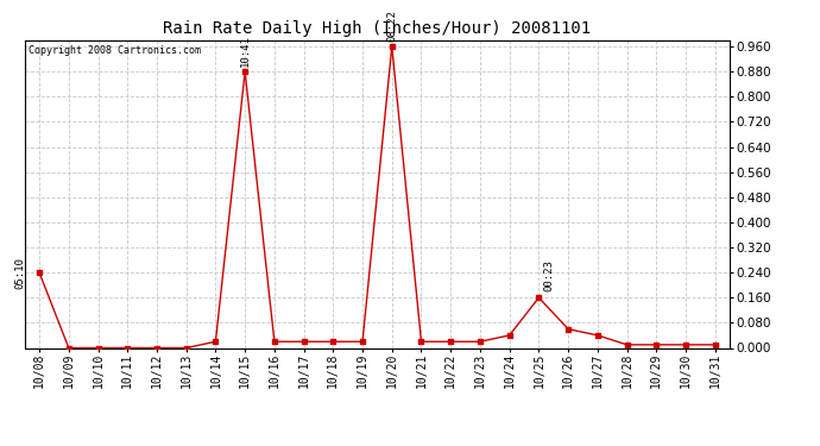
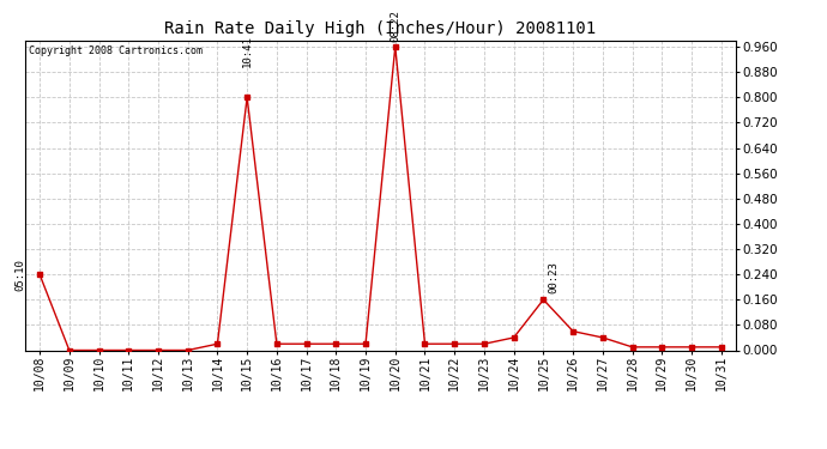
10/15: 0.88 -> 0.80
